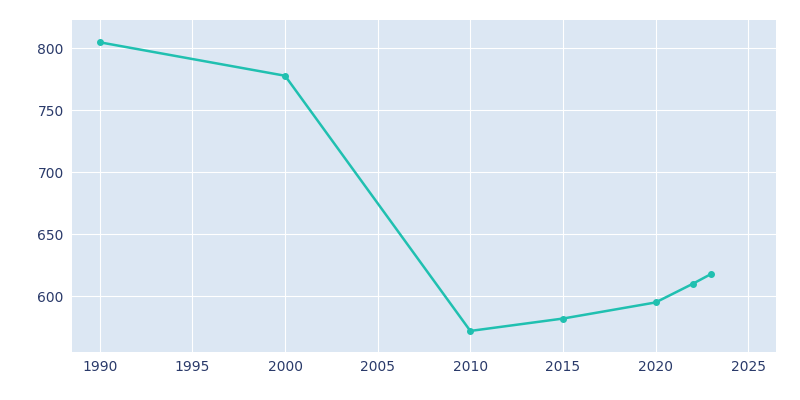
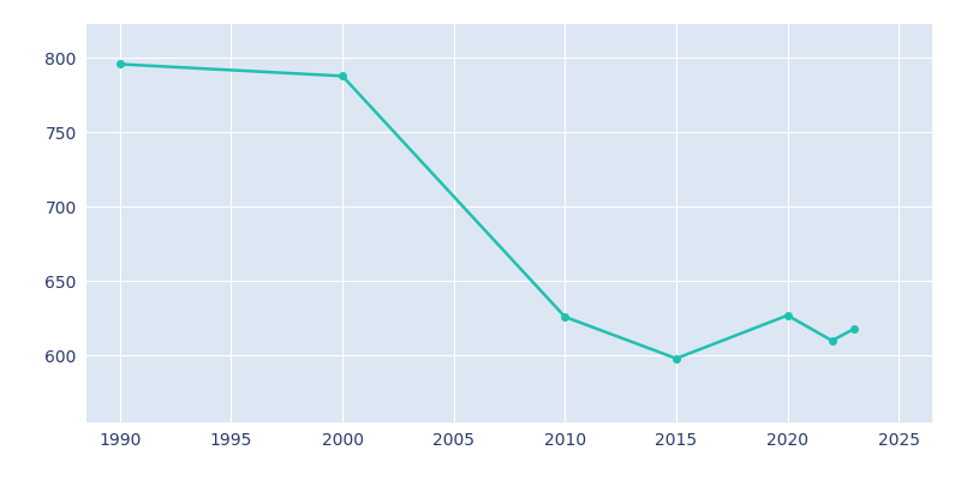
1990: 805 -> 796
2000: 778 -> 788
2010: 572 -> 626
2015: 582 -> 598
2020: 595 -> 627
